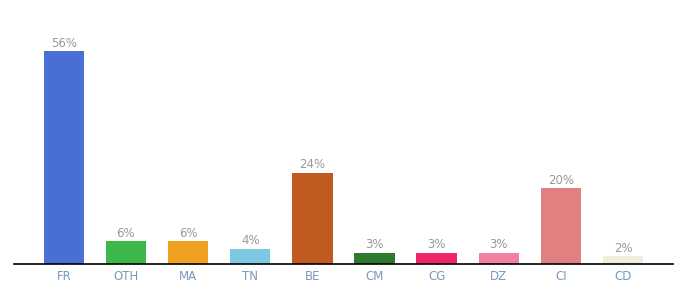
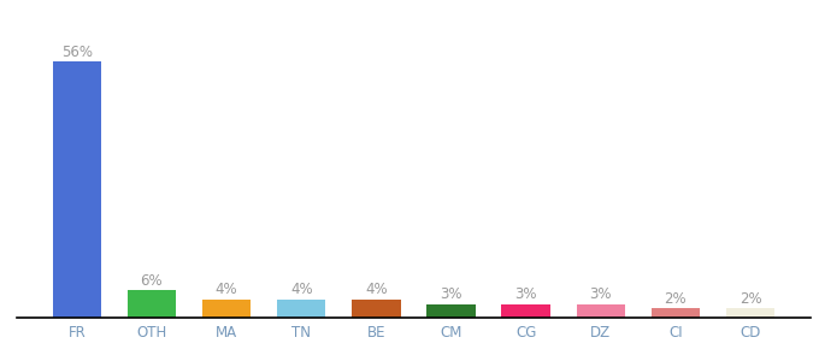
MA: 6% -> 4%
BE: 24% -> 4%
CI: 20% -> 2%
